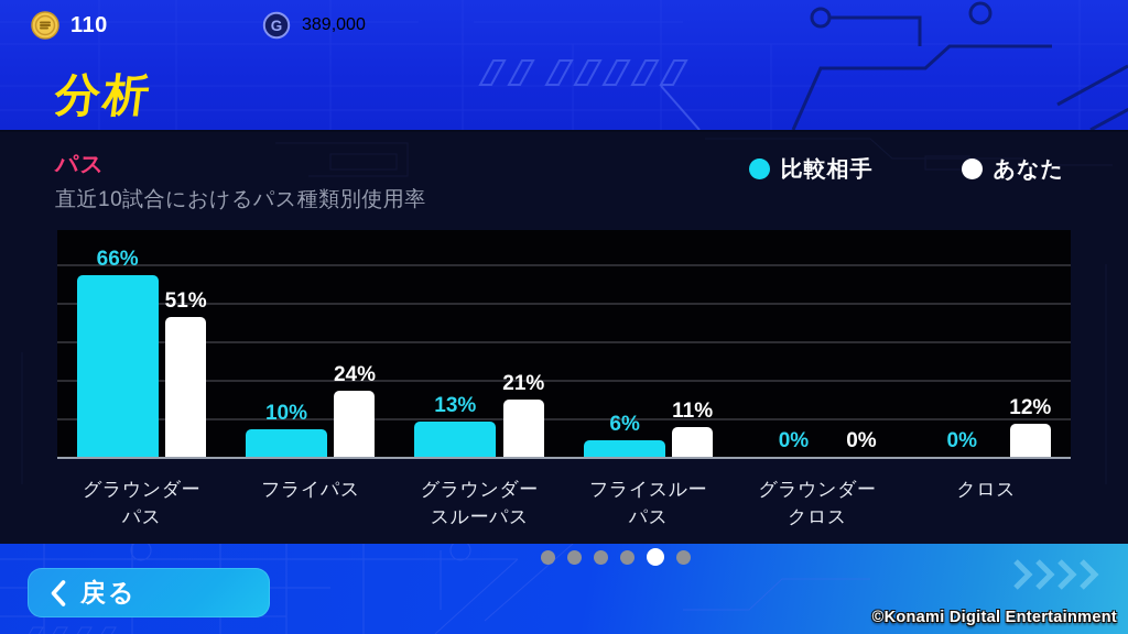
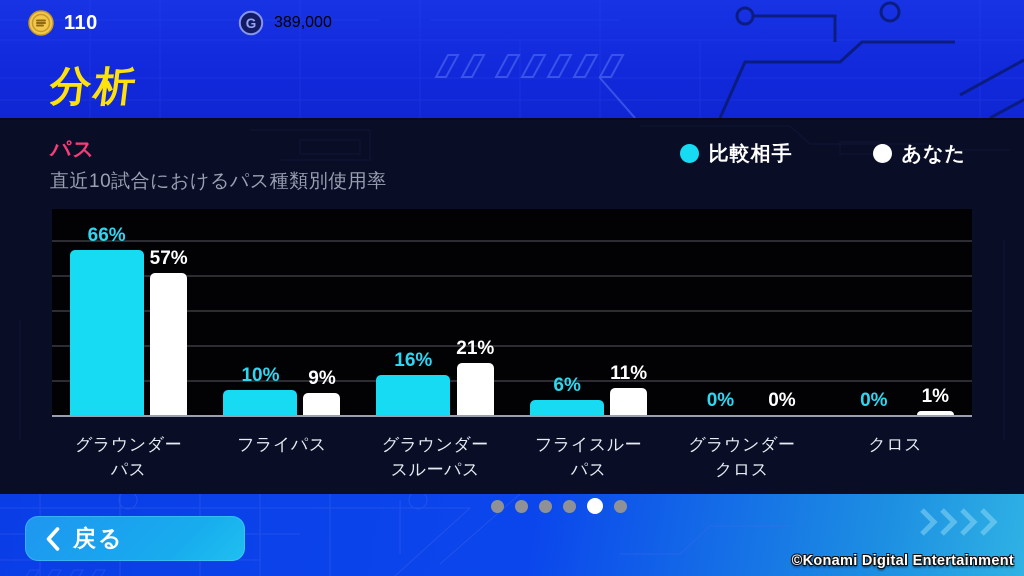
あなた/グラウンダーパス: 51% -> 57%
あなた/フライパス: 24% -> 9%
比較相手/グラウンダースルーパス: 13% -> 16%
あなた/クロス: 12% -> 1%
